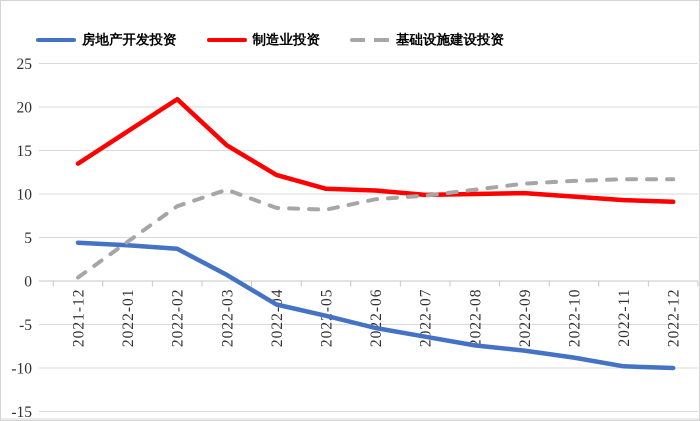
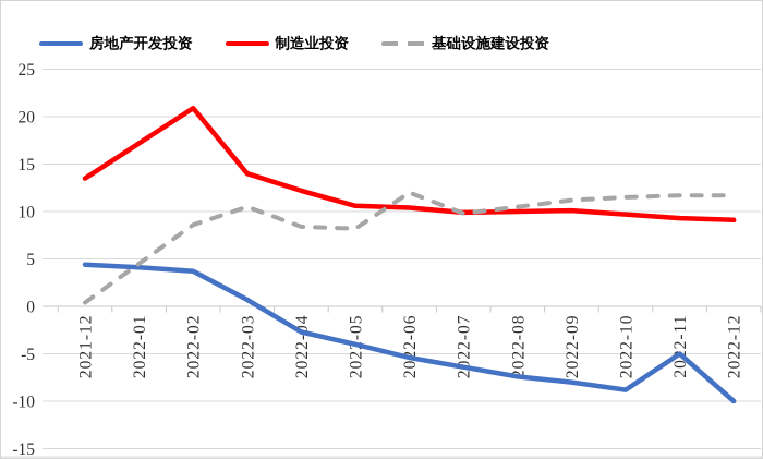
制造业投资/2022-03: 16 -> 14
基础设施建设投资/2022-06: 9 -> 12
房地产开发投资/2022-11: -10 -> -5
